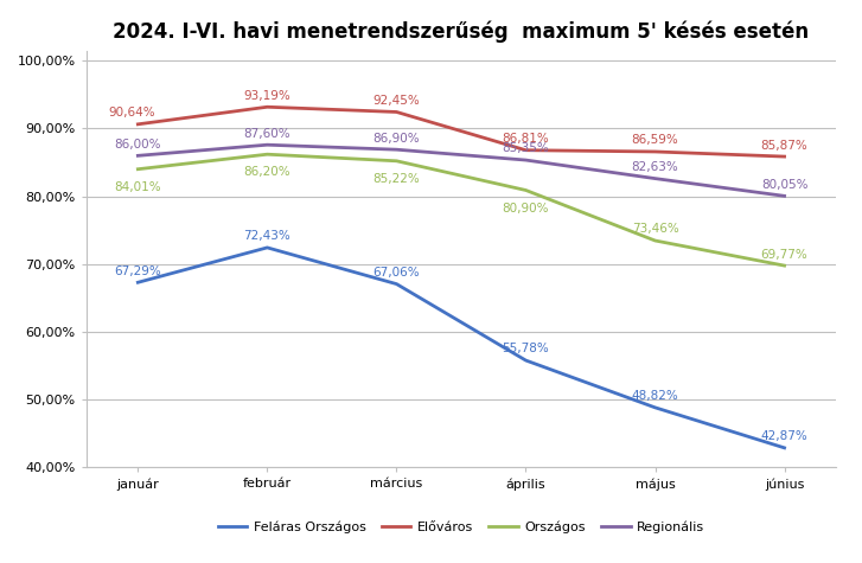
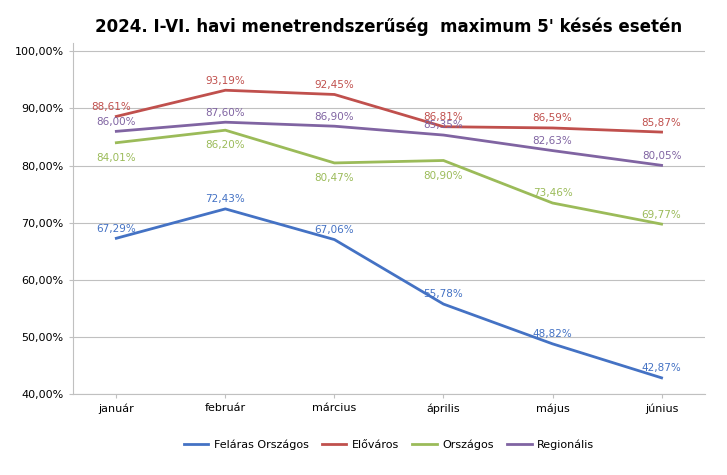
Előváros/január: 90,64% -> 88,61%
Országos/március: 85,22% -> 80,47%
